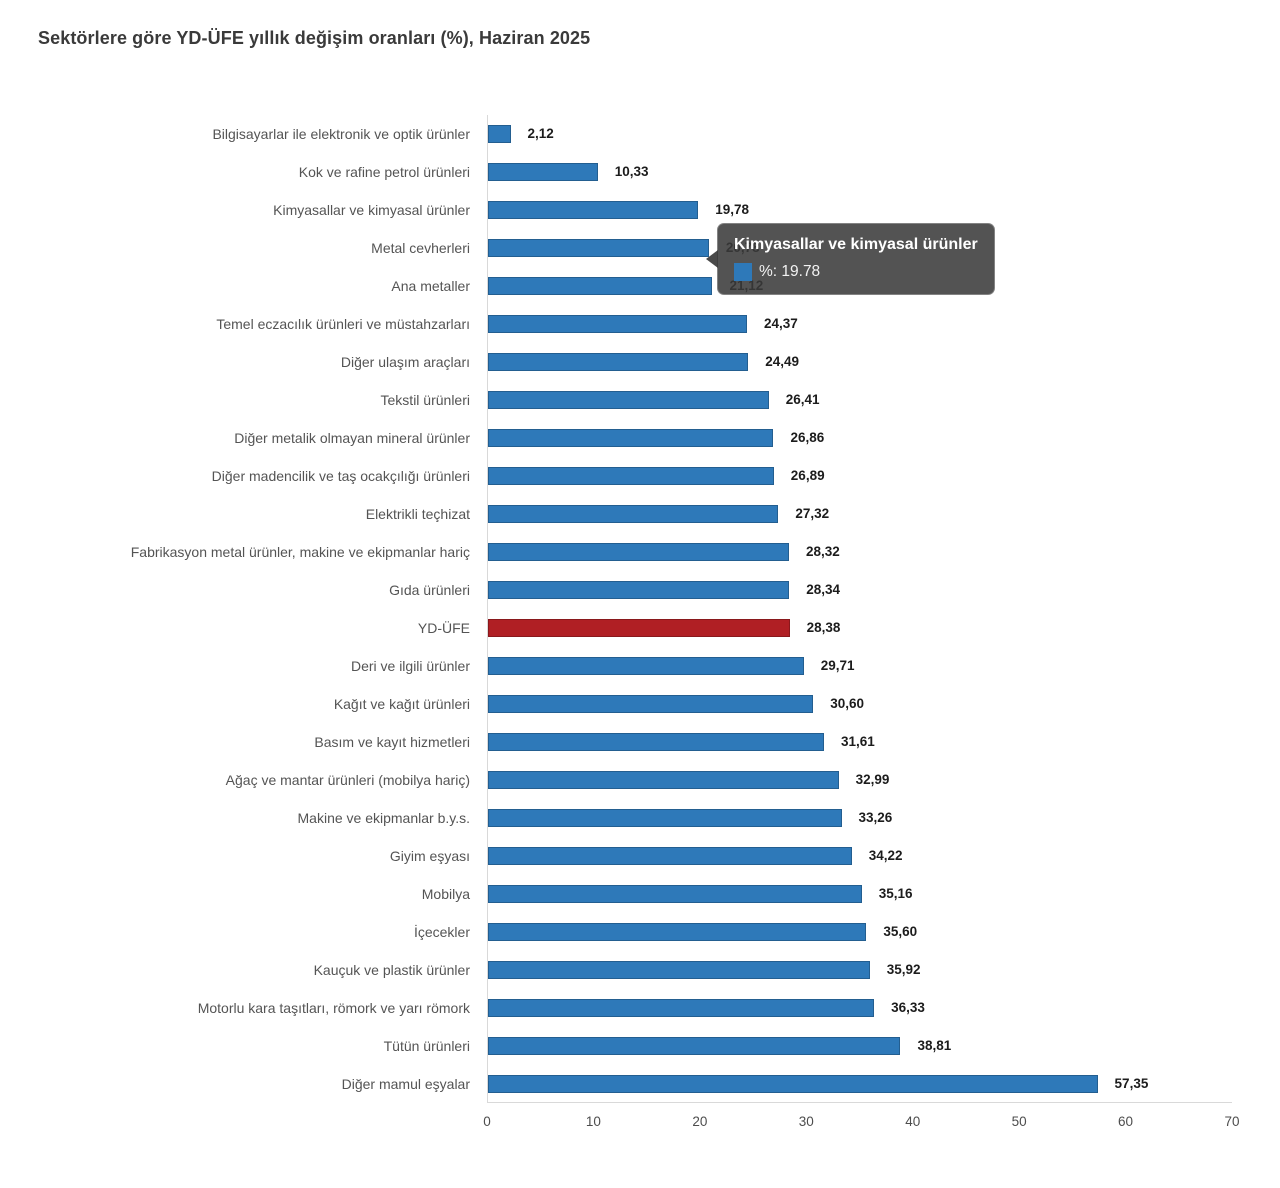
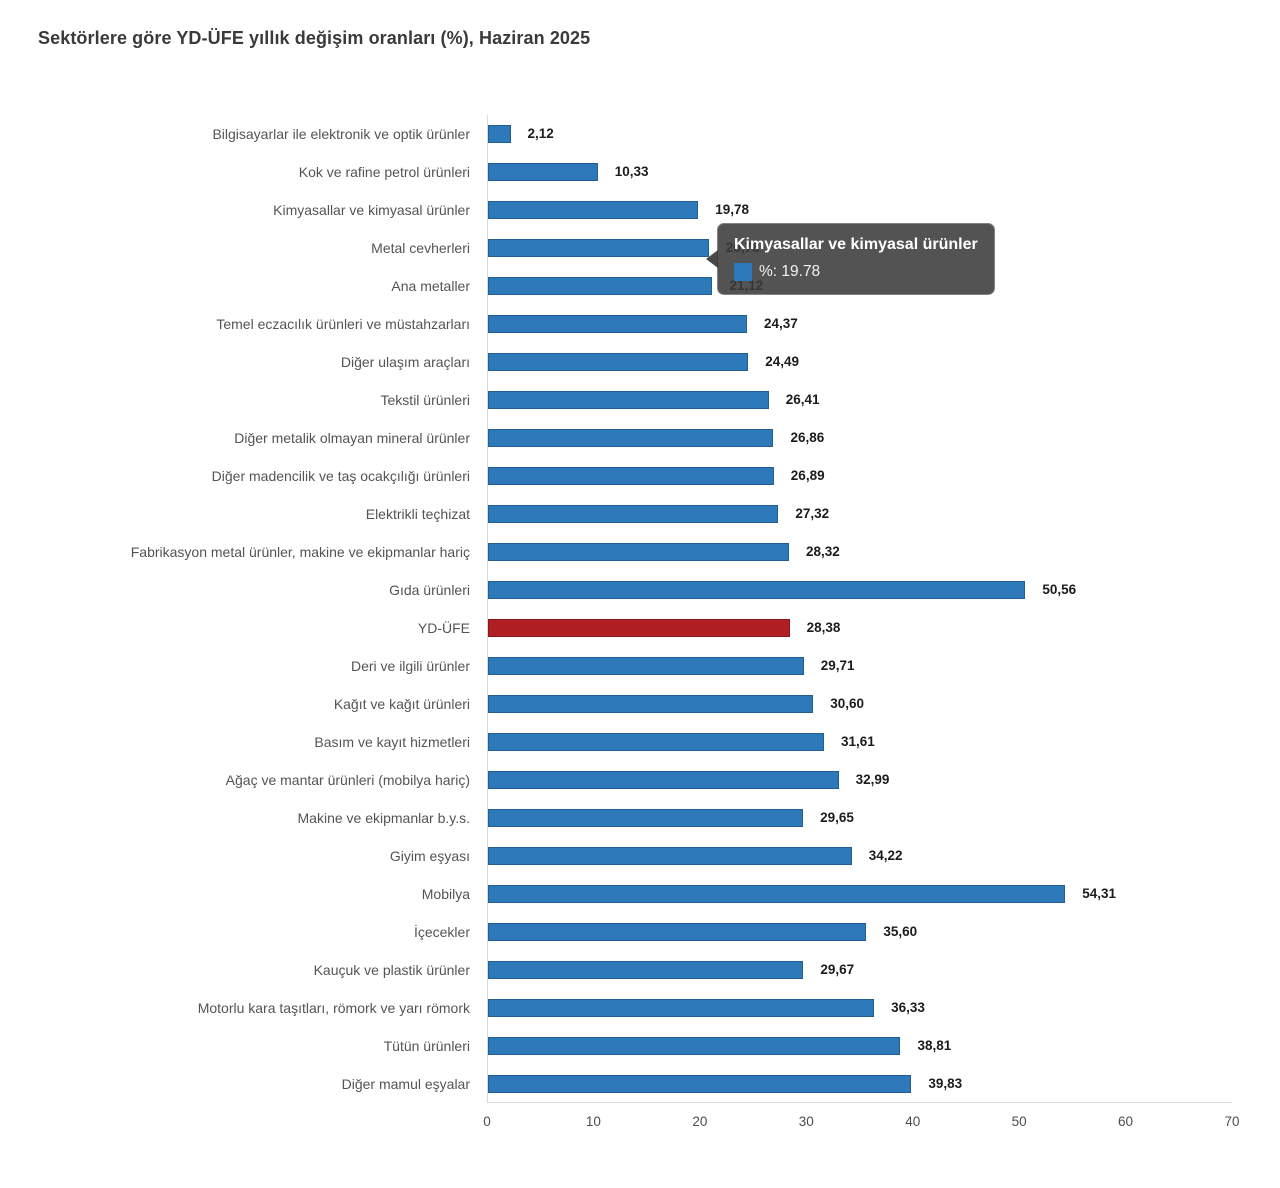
Gıda ürünleri: 28,34 -> 50,56
Makine ve ekipmanlar b.y.s.: 33,26 -> 29,65
Mobilya: 35,16 -> 54,31
Kauçuk ve plastik ürünler: 35,92 -> 29,67
Diğer mamul eşyalar: 57,35 -> 39,83
